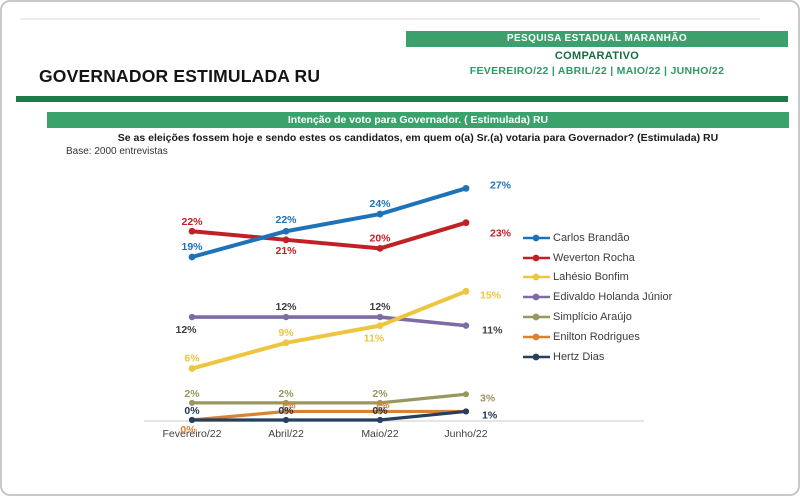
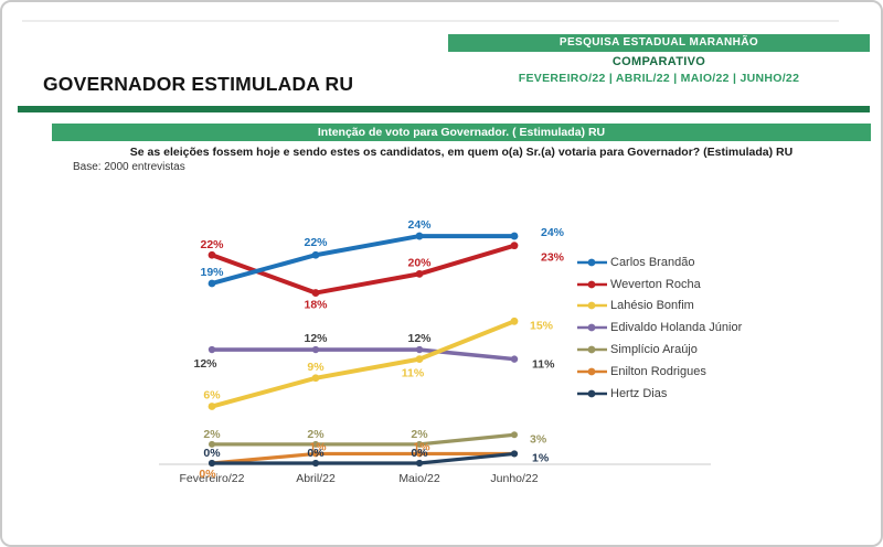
Weverton Rocha/Abril/22: 21% -> 18%
Carlos Brandão/Junho/22: 27% -> 24%
